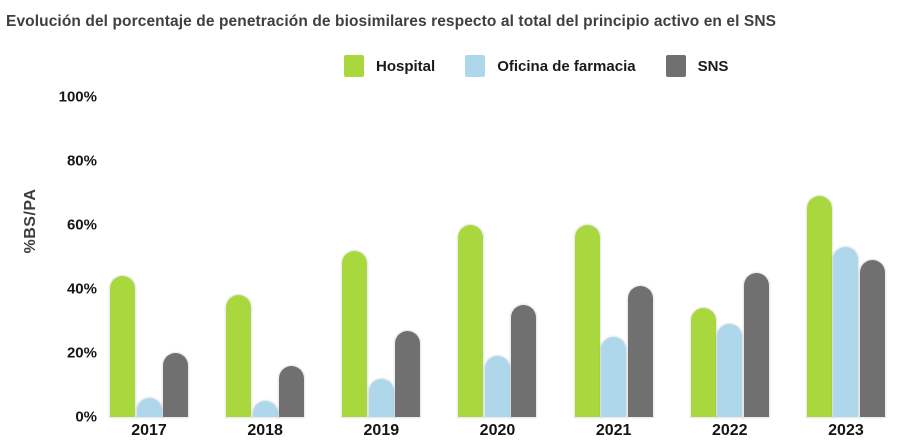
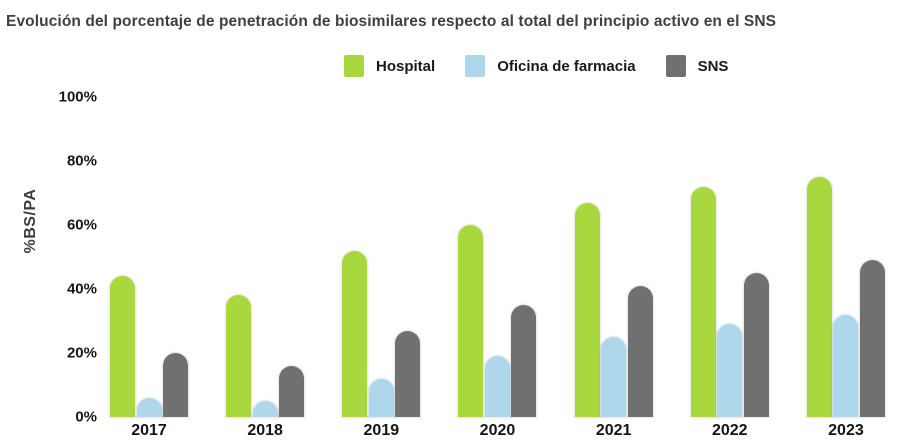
Hospital/2021: 60% -> 67%
Hospital/2022: 34% -> 72%
Hospital/2023: 69% -> 75%
Oficina de farmacia/2023: 53% -> 32%
